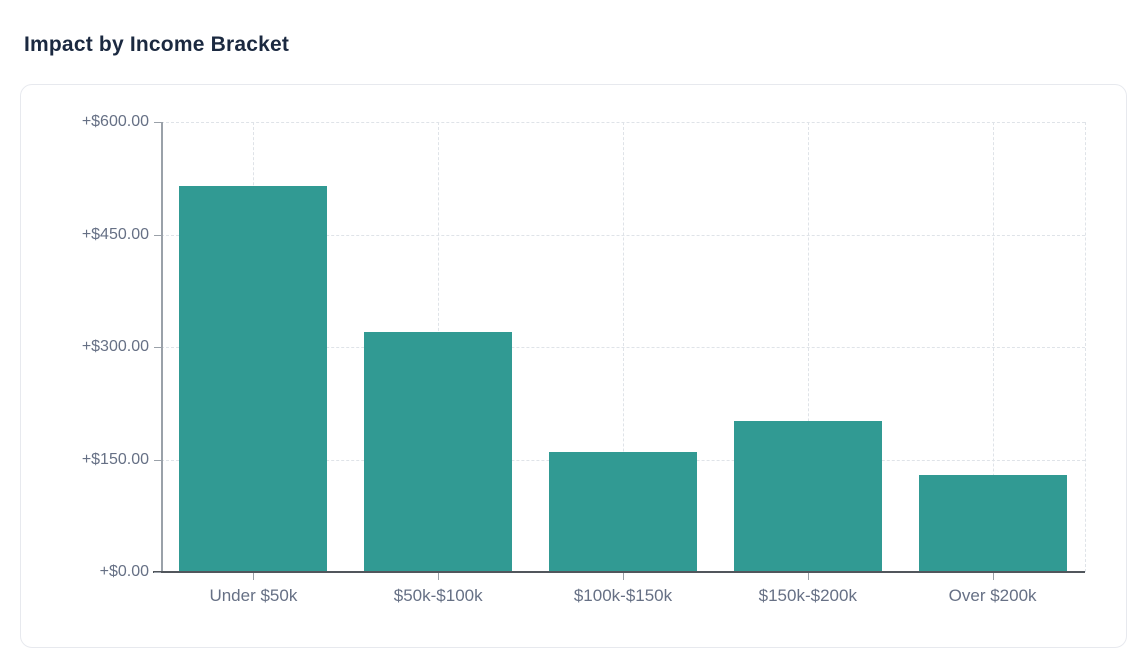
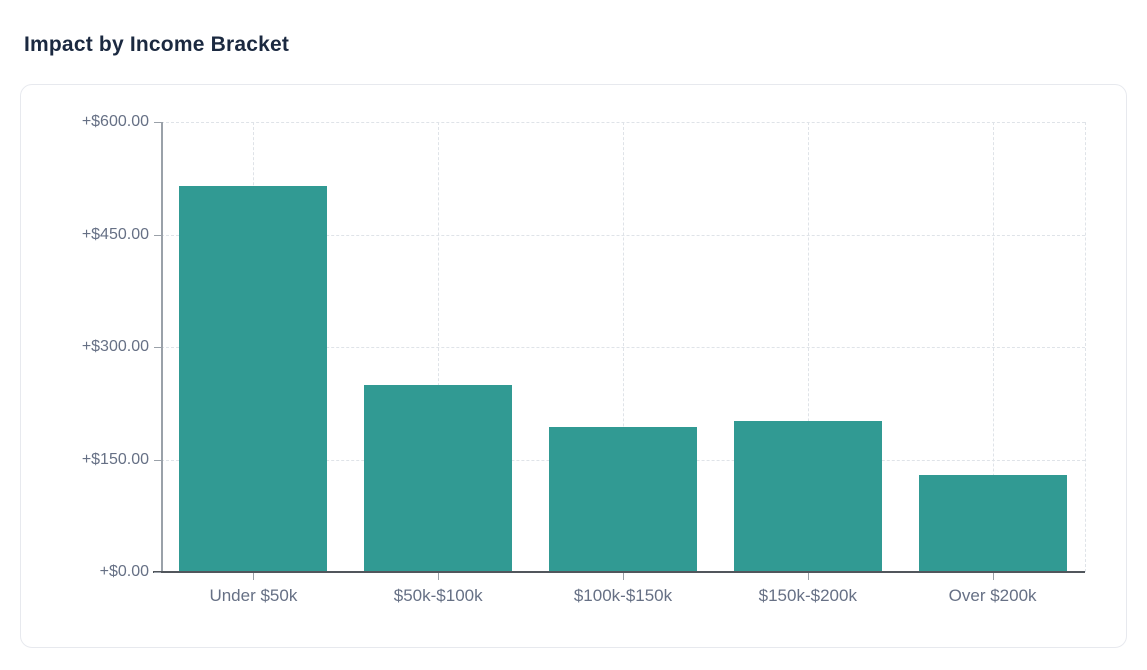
$50k-$100k: $320 -> $250
$100k-$150k: $160 -> $190
